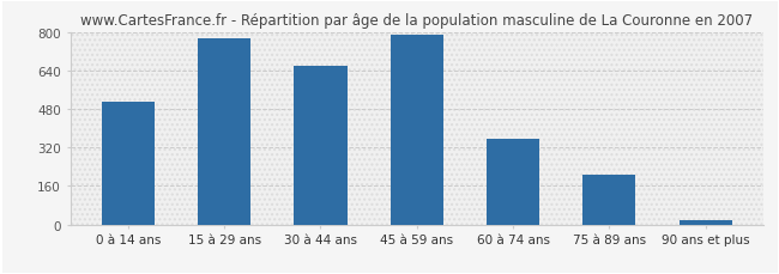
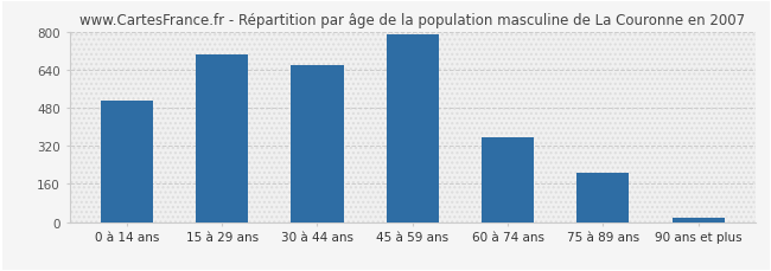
15 à 29 ans: 775 -> 705
